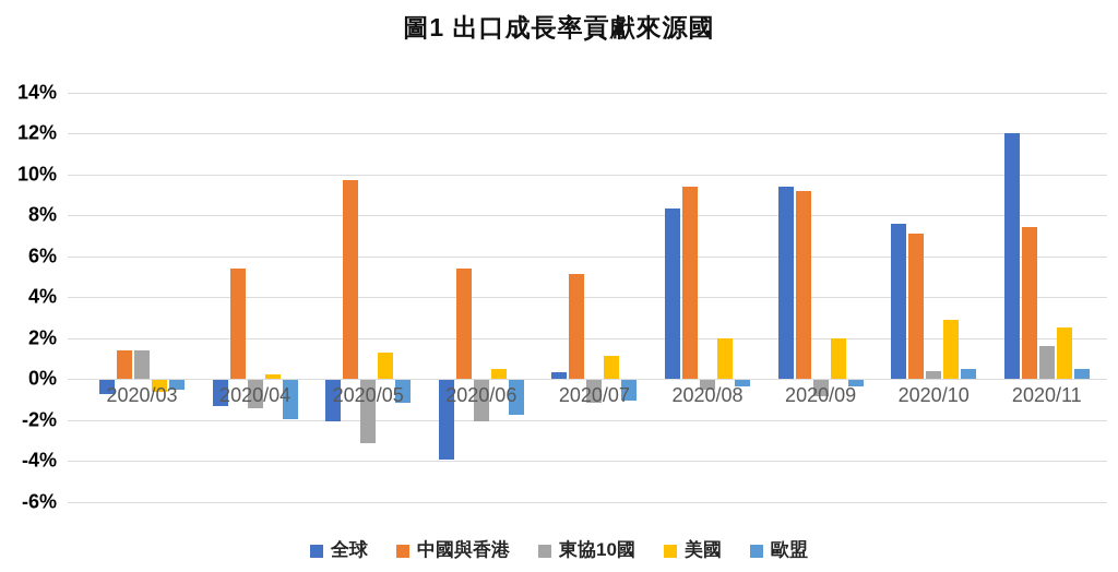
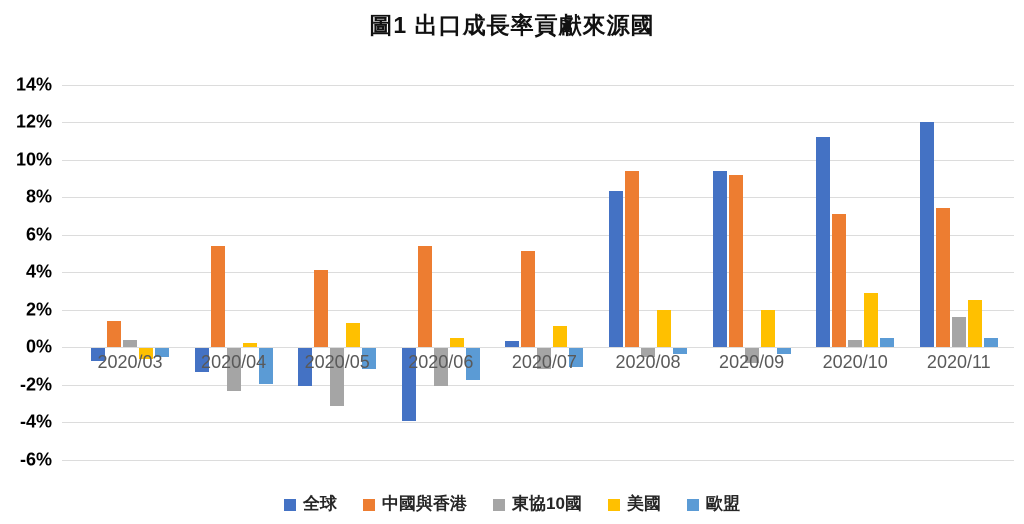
東協10國/2020/03: 1.4% -> 0.4%
東協10國/2020/04: -1.4% -> -2.3%
中國與香港/2020/05: 9.7% -> 4.1%
全球/2020/10: 7.6% -> 11.2%
